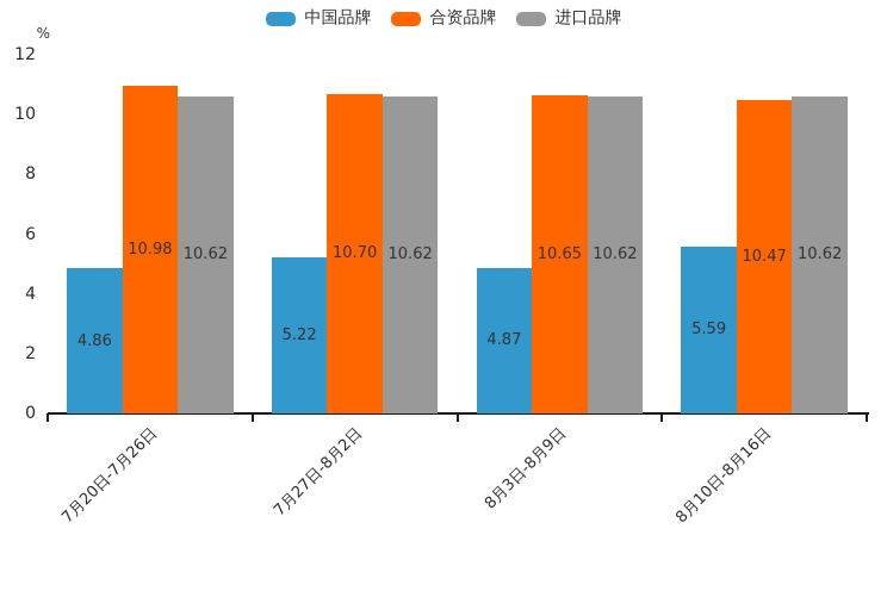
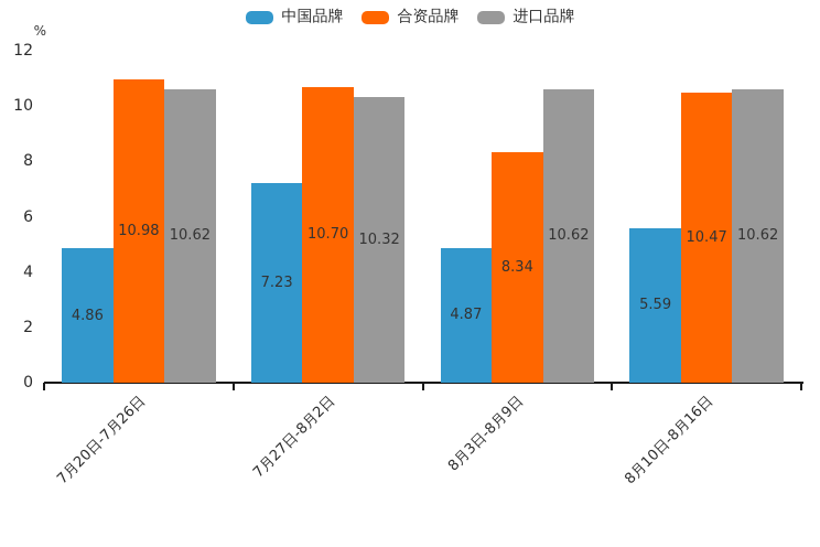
中国品牌/7月27日-8月2日: 5.22 -> 7.23
进口品牌/7月27日-8月2日: 10.62 -> 10.32
合资品牌/8月3日-8月9日: 10.65 -> 8.34
